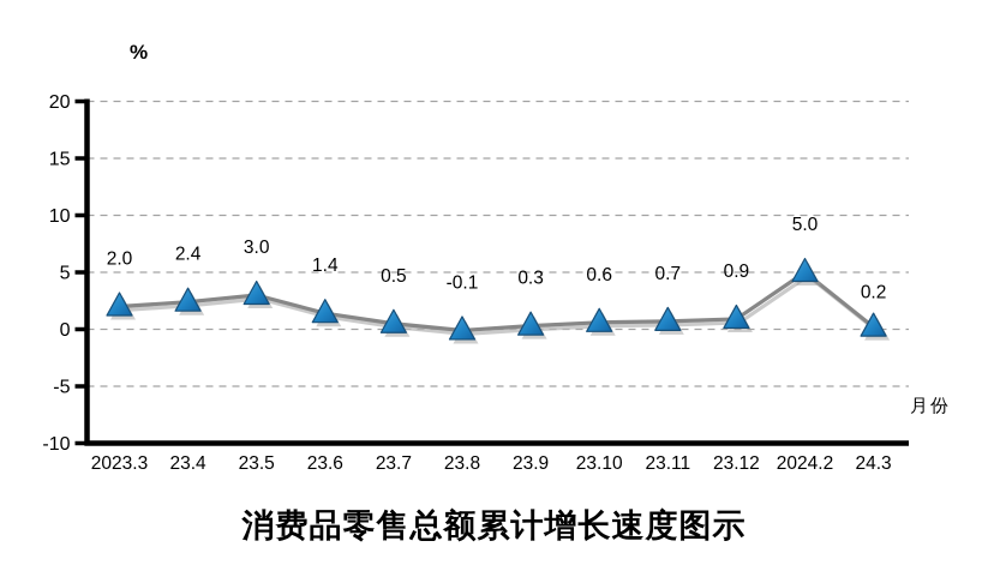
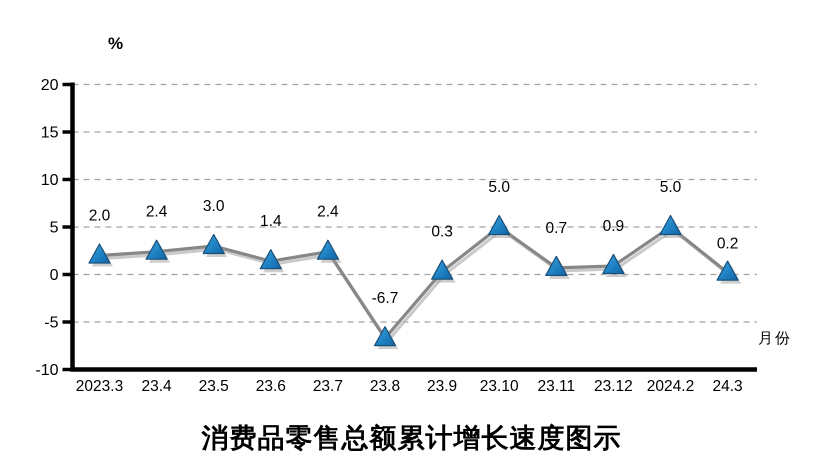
23.7: 0.5 -> 2.4
23.8: -0.1 -> -6.7
23.10: 0.6 -> 5.0
